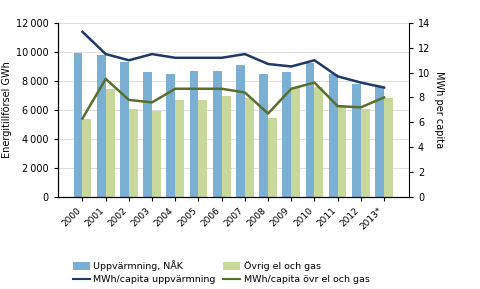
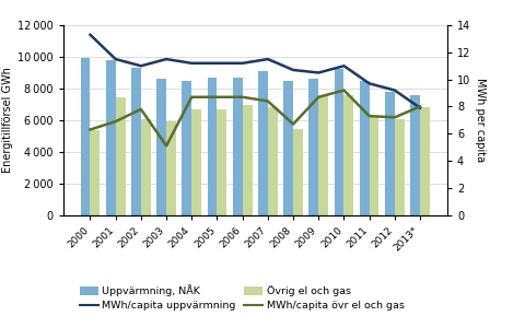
MWh/capita övr el och gas/2001: 9.5 -> 6.9
MWh/capita övr el och gas/2003: 7.6 -> 5.1
MWh/capita uppvärmning/2013*: 8.8 -> 7.9
